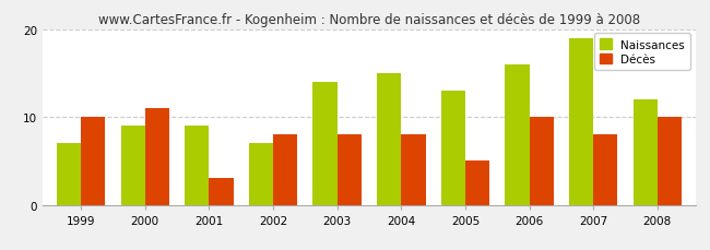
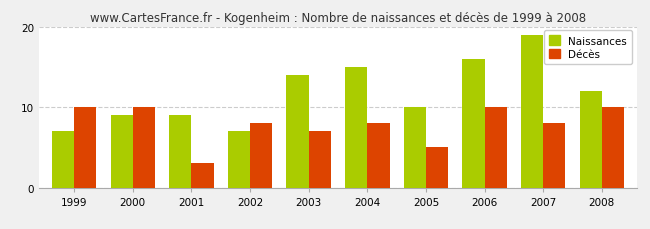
Décès/2000: 11 -> 10
Décès/2003: 8 -> 7
Naissances/2005: 13 -> 10
